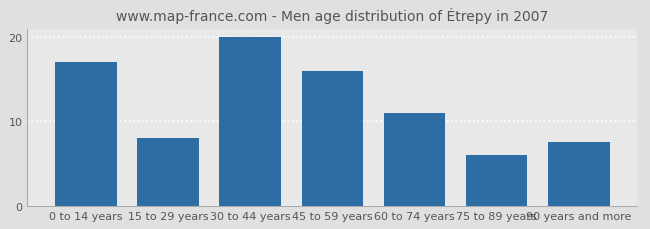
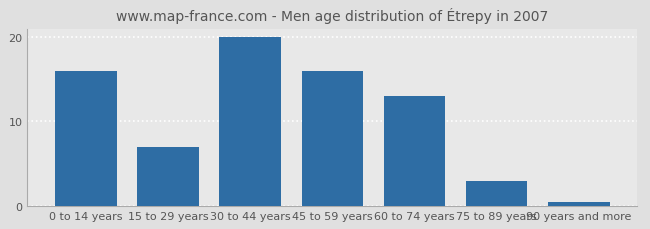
0 to 14 years: 17.0 -> 16.0
15 to 29 years: 8.0 -> 7.0
60 to 74 years: 11.0 -> 13.0
75 to 89 years: 6.0 -> 3.0
90 years and more: 7.6 -> 0.5
